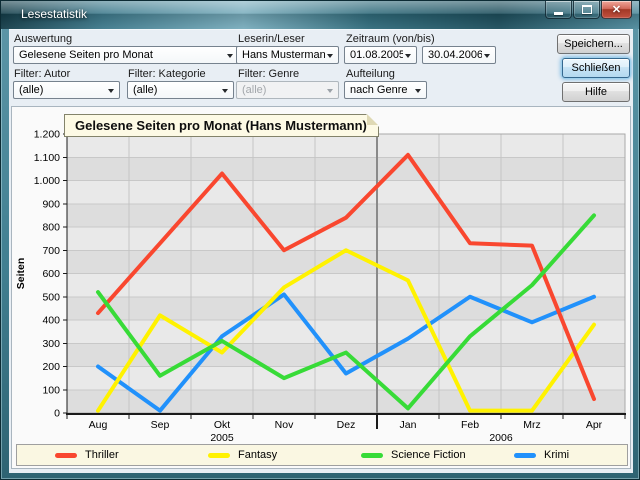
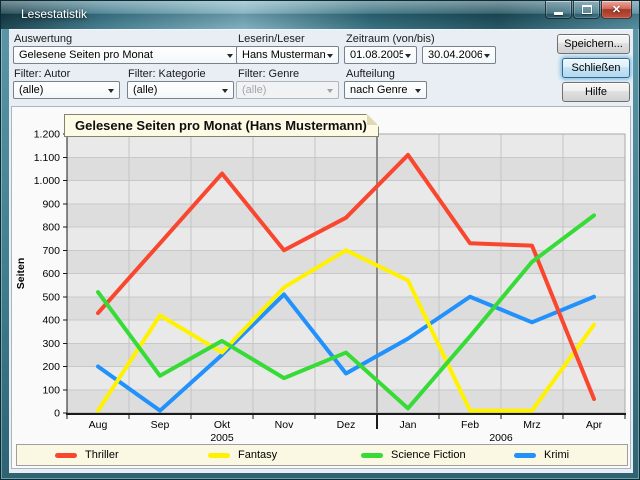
Krimi/Okt: 330 -> 250
Science Fiction/Mrz: 550 -> 650
